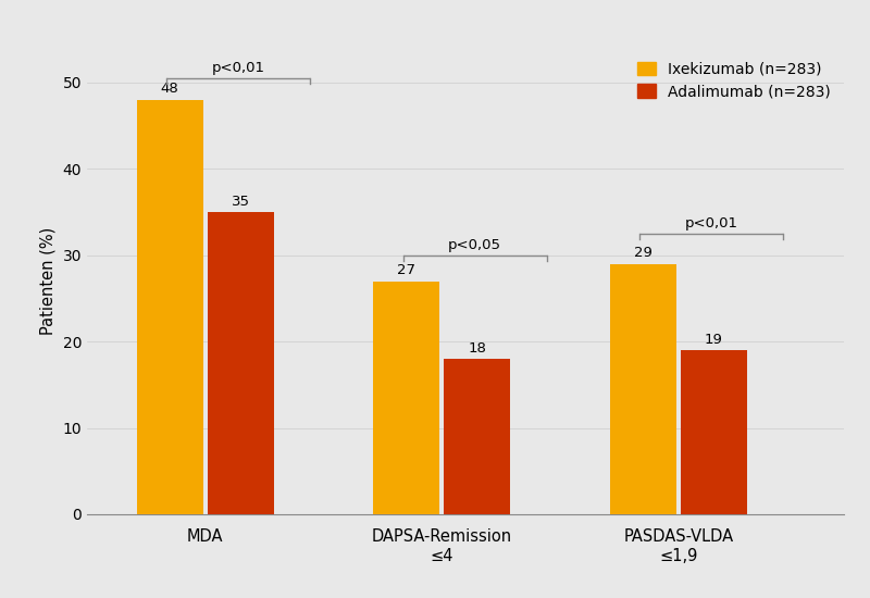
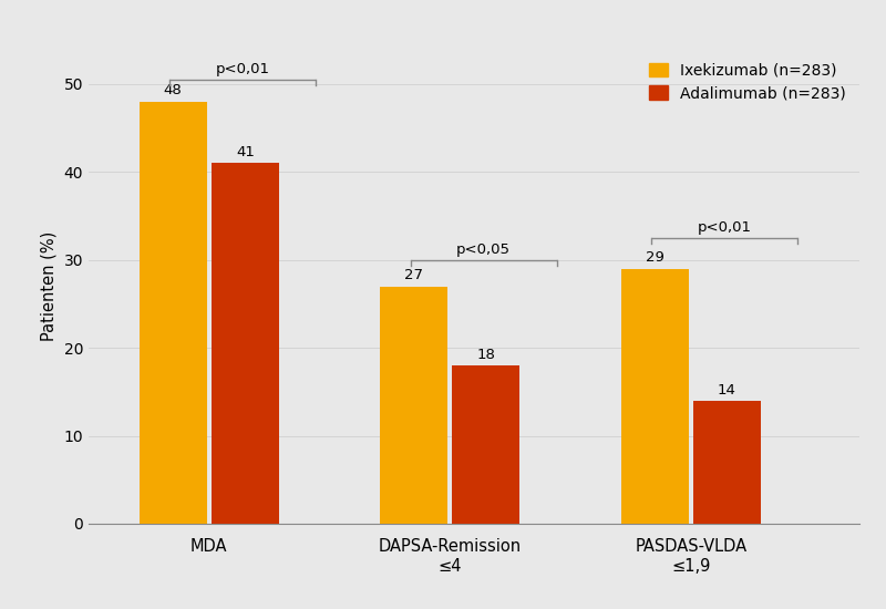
Adalimumab (n=283)/MDA: 35 -> 41
Adalimumab (n=283)/PASDAS-VLDA ≤1,9: 19 -> 14
